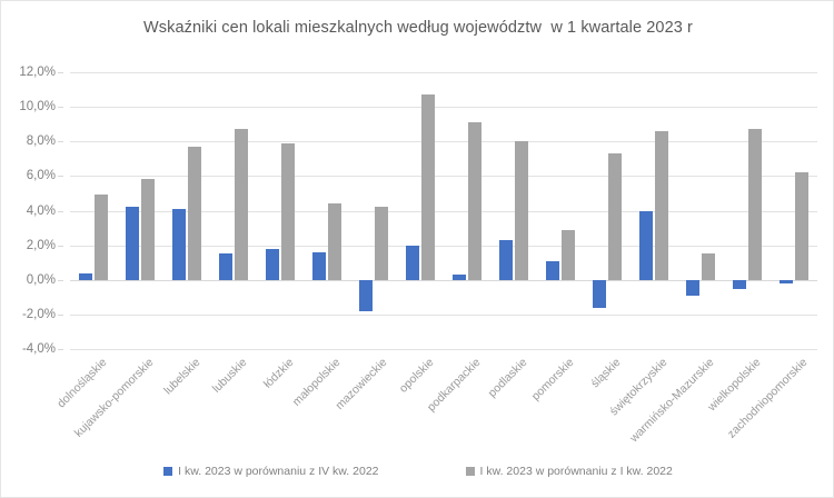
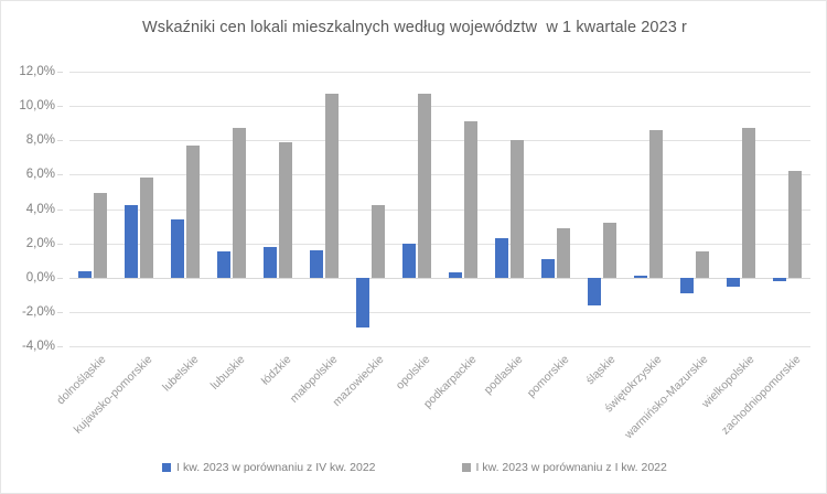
I kw. 2023 w porównaniu z IV kw. 2022/lubelskie: 4,1% -> 3,4%
I kw. 2023 w porównaniu z I kw. 2022/małopolskie: 4,4% -> 10,7%
I kw. 2023 w porównaniu z IV kw. 2022/mazowieckie: -1,8% -> -2,9%
I kw. 2023 w porównaniu z I kw. 2022/śląskie: 7,3% -> 3,2%
I kw. 2023 w porównaniu z IV kw. 2022/świętokrzyskie: 4,0% -> 0,1%
